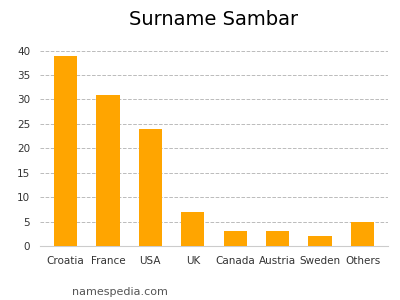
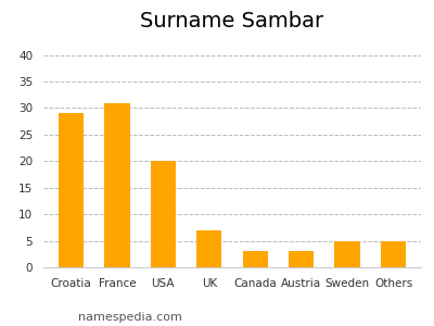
Croatia: 39 -> 29
USA: 24 -> 20
Sweden: 2 -> 5
